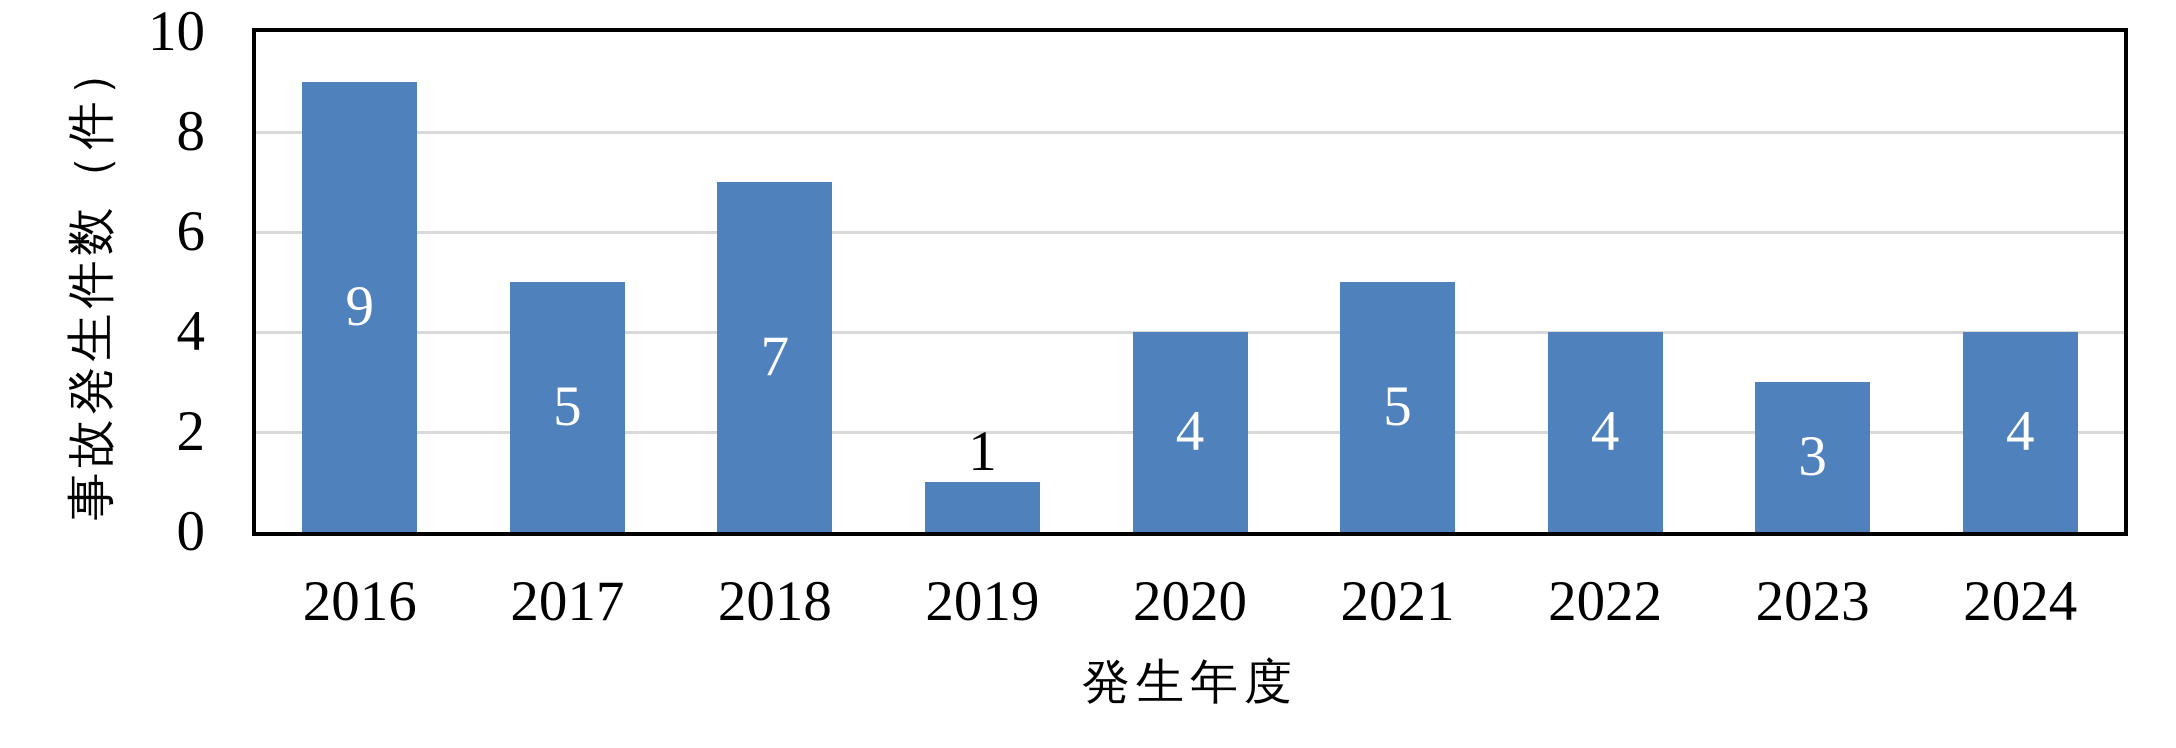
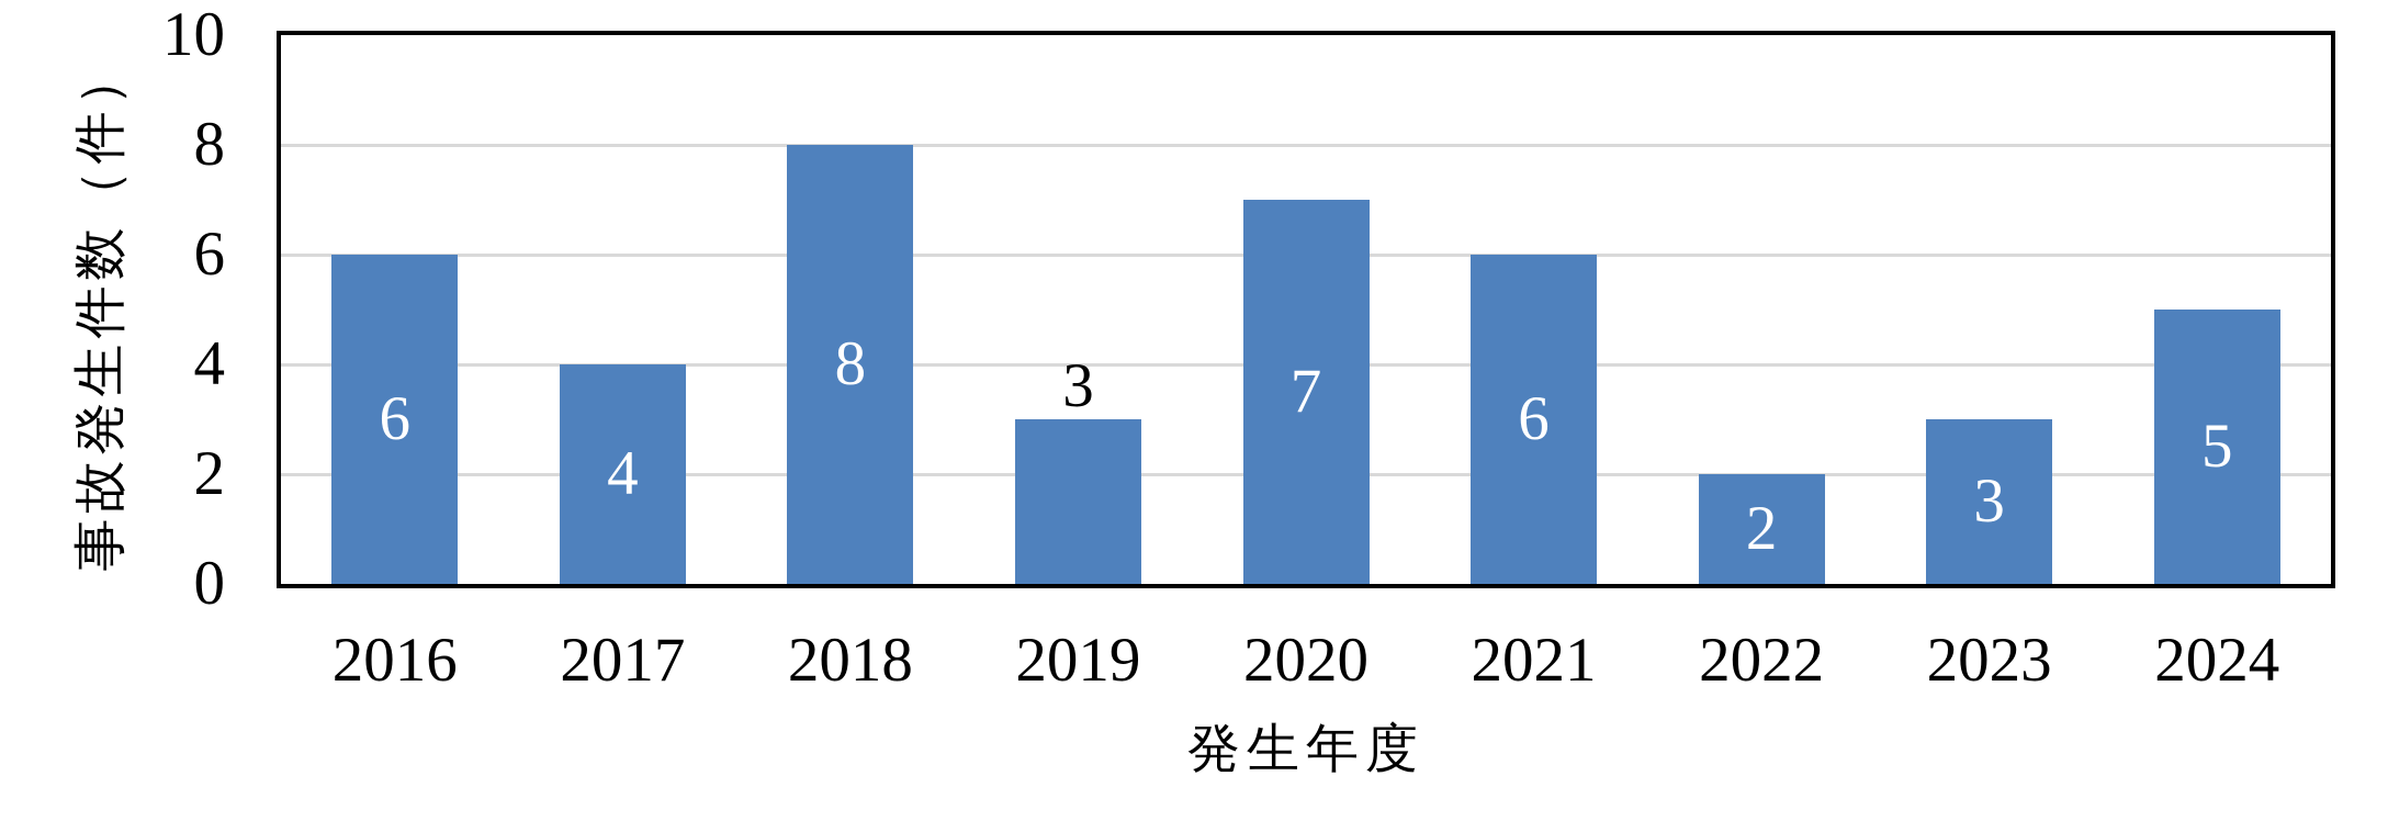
2016: 9 -> 6
2017: 5 -> 4
2018: 7 -> 8
2019: 1 -> 3
2020: 4 -> 7
2021: 5 -> 6
2022: 4 -> 2
2024: 4 -> 5
